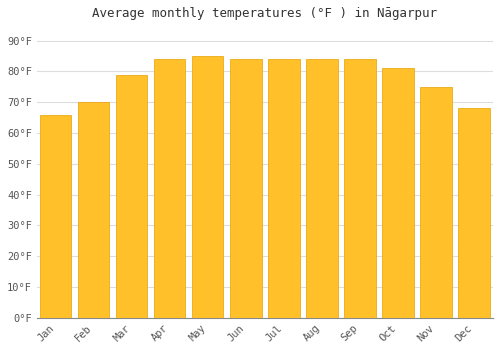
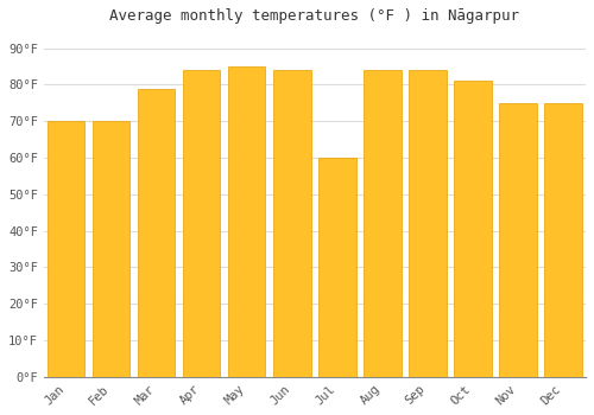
Jan: 66°F -> 70°F
Jul: 84°F -> 60°F
Dec: 68°F -> 75°F
